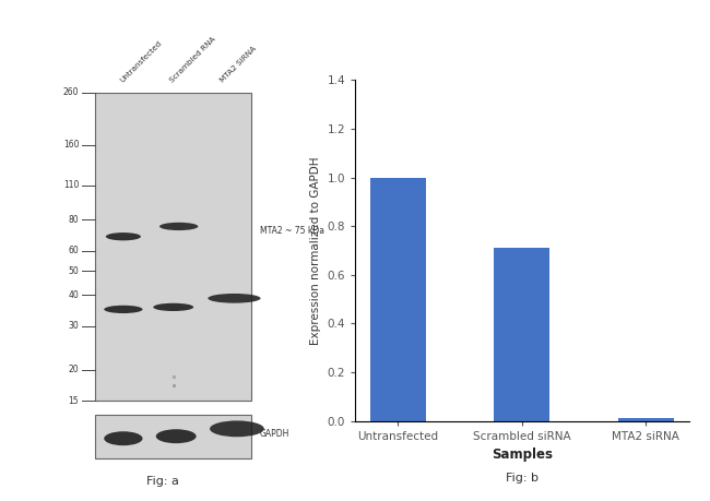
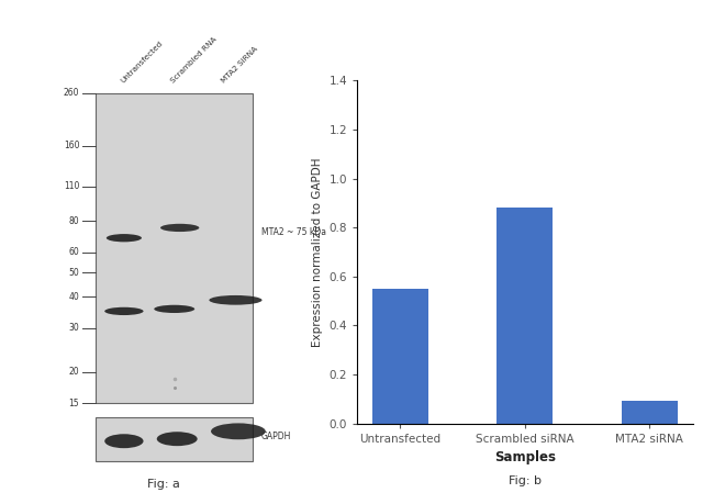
Untransfected: 1.00 -> 0.55
Scrambled siRNA: 0.71 -> 0.88
MTA2 siRNA: 0.01 -> 0.09
